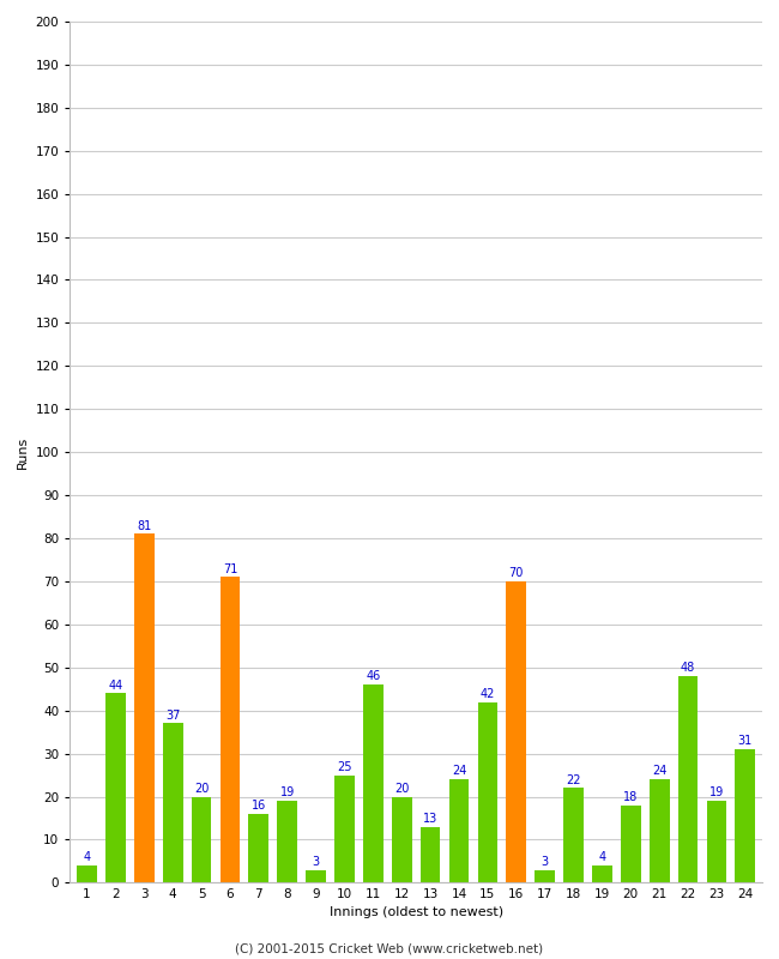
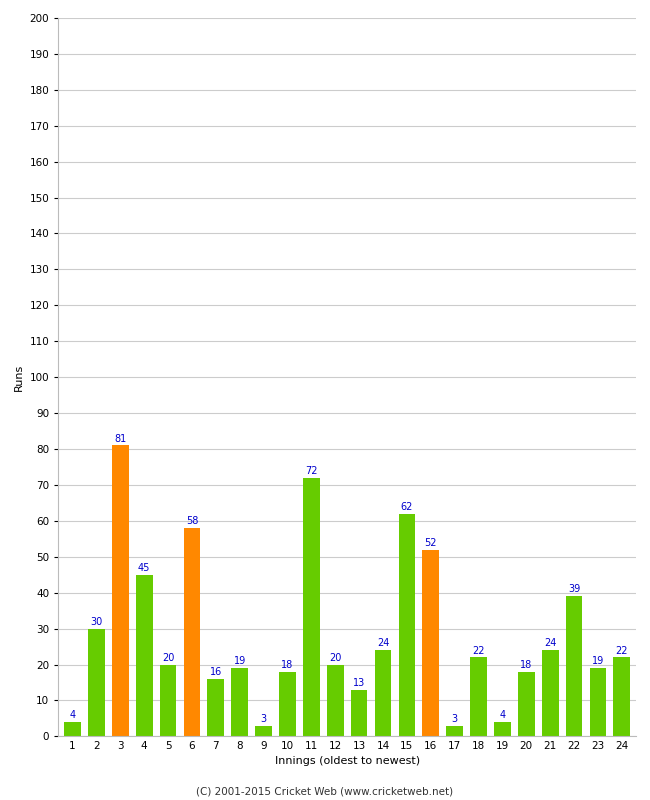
2: 44 -> 30
4: 37 -> 45
6: 71 -> 58
10: 25 -> 18
11: 46 -> 72
15: 42 -> 62
16: 70 -> 52
22: 48 -> 39
24: 31 -> 22
